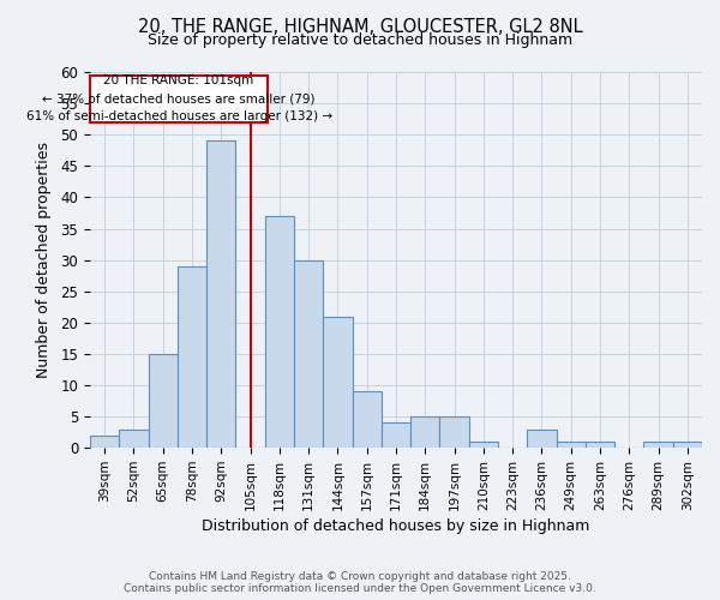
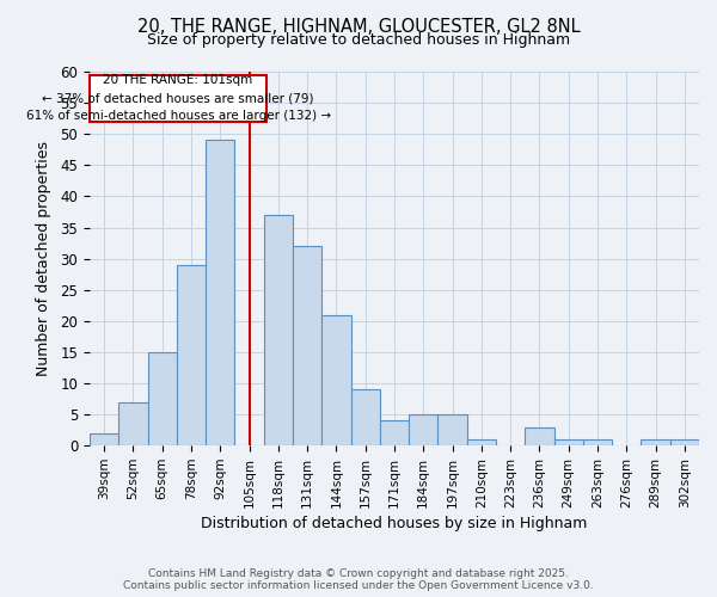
52sqm: 3 -> 7
131sqm: 30 -> 32
